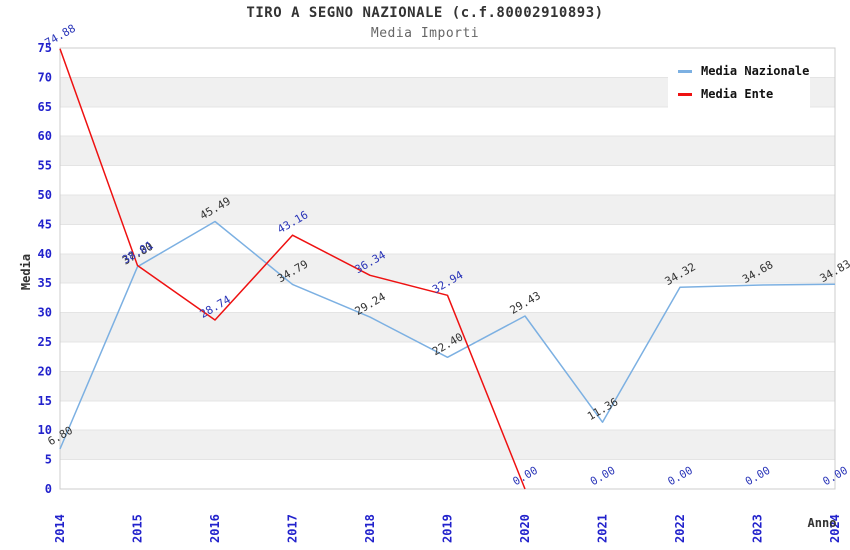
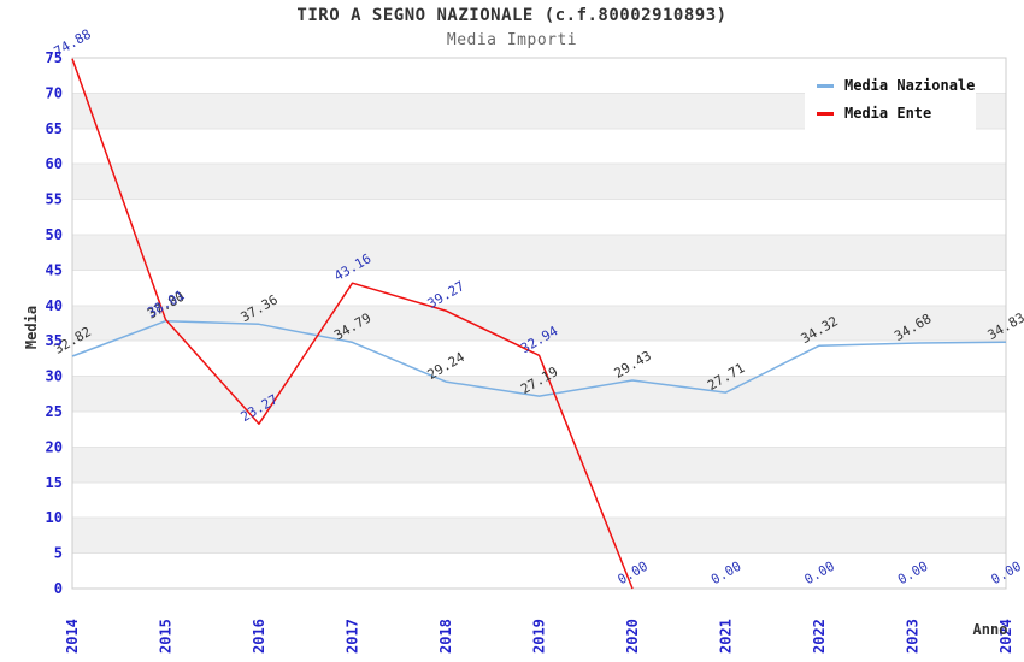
Media Nazionale/2014: 6.80 -> 32.82
Media Nazionale/2016: 45.49 -> 37.36
Media Ente/2016: 28.74 -> 23.27
Media Ente/2018: 36.34 -> 39.27
Media Nazionale/2019: 22.40 -> 27.19
Media Nazionale/2021: 11.36 -> 27.71
